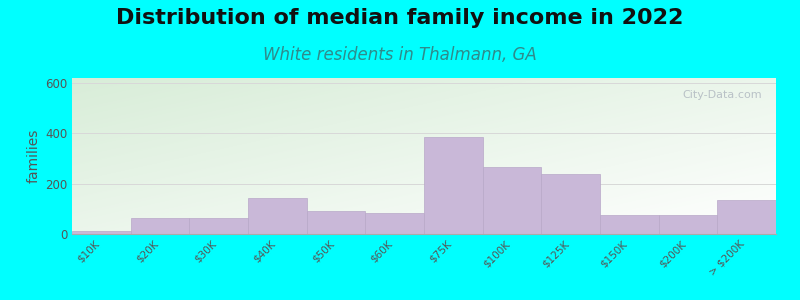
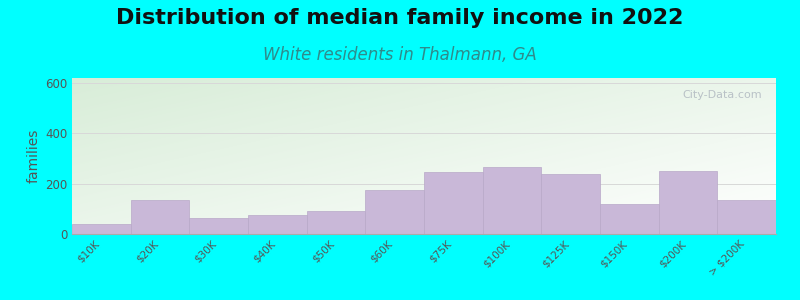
$10K: 10 -> 40
$20K: 65 -> 135
$40K: 145 -> 75
$60K: 85 -> 175
$75K: 385 -> 245
$150K: 75 -> 120
$200K: 75 -> 250
